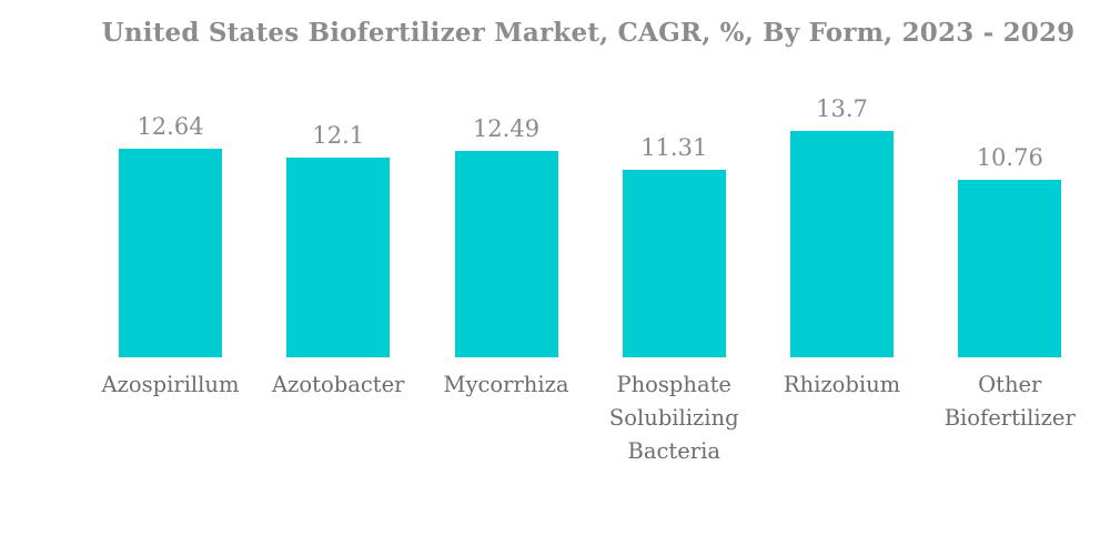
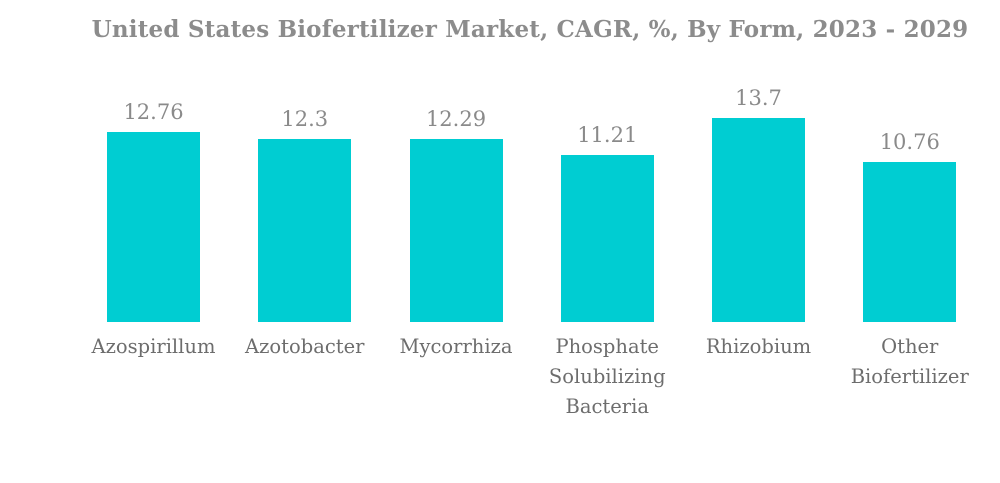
Azospirillum: 12.64 -> 12.76
Azotobacter: 12.1 -> 12.3
Mycorrhiza: 12.49 -> 12.29
Phosphate Solubilizing Bacteria: 11.31 -> 11.21
